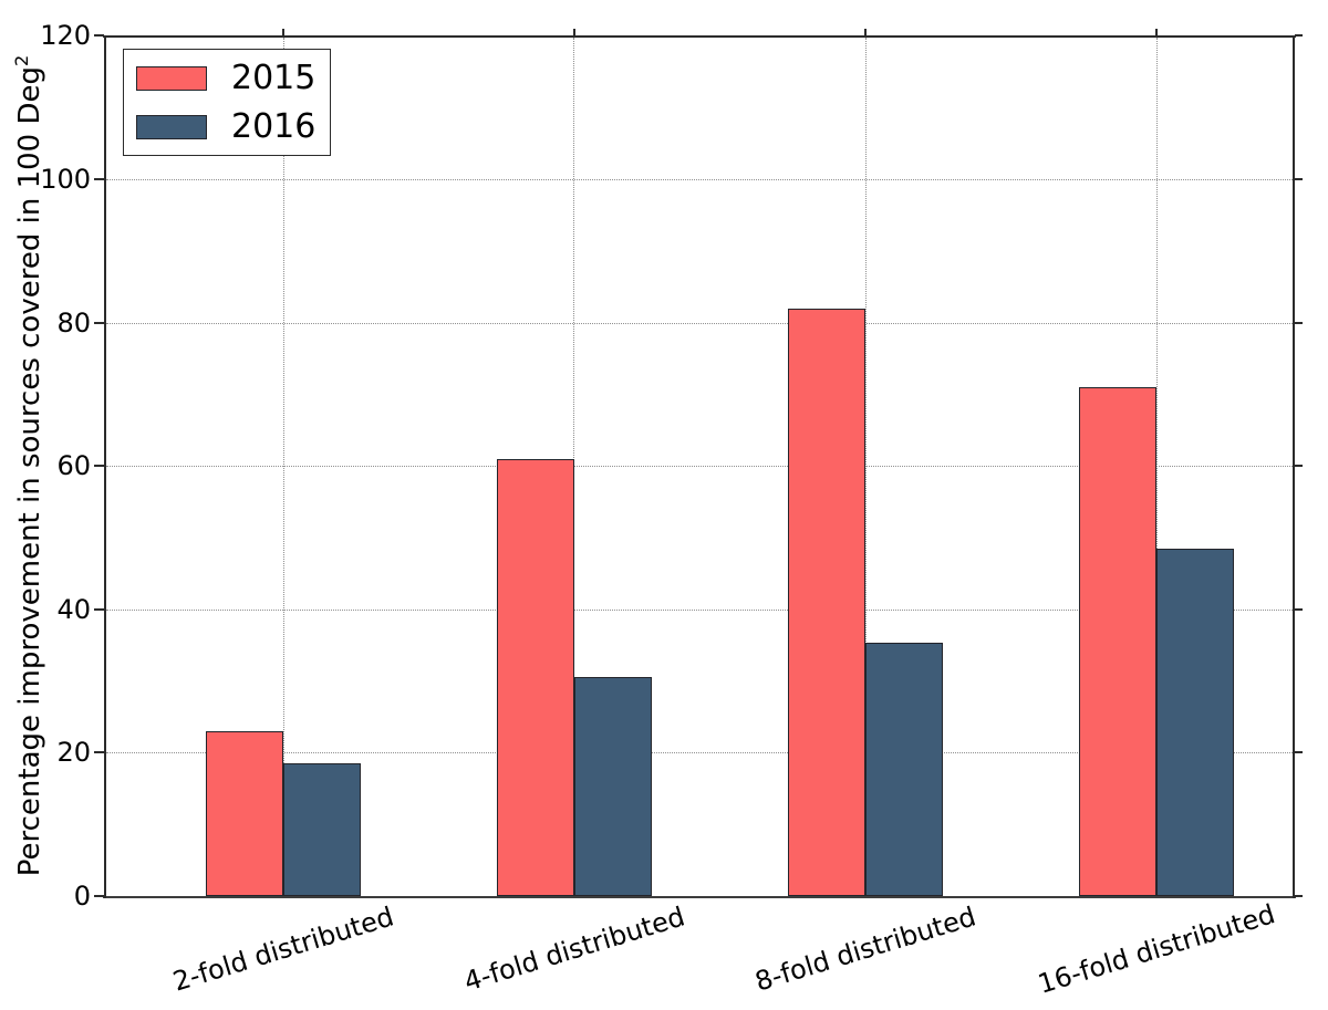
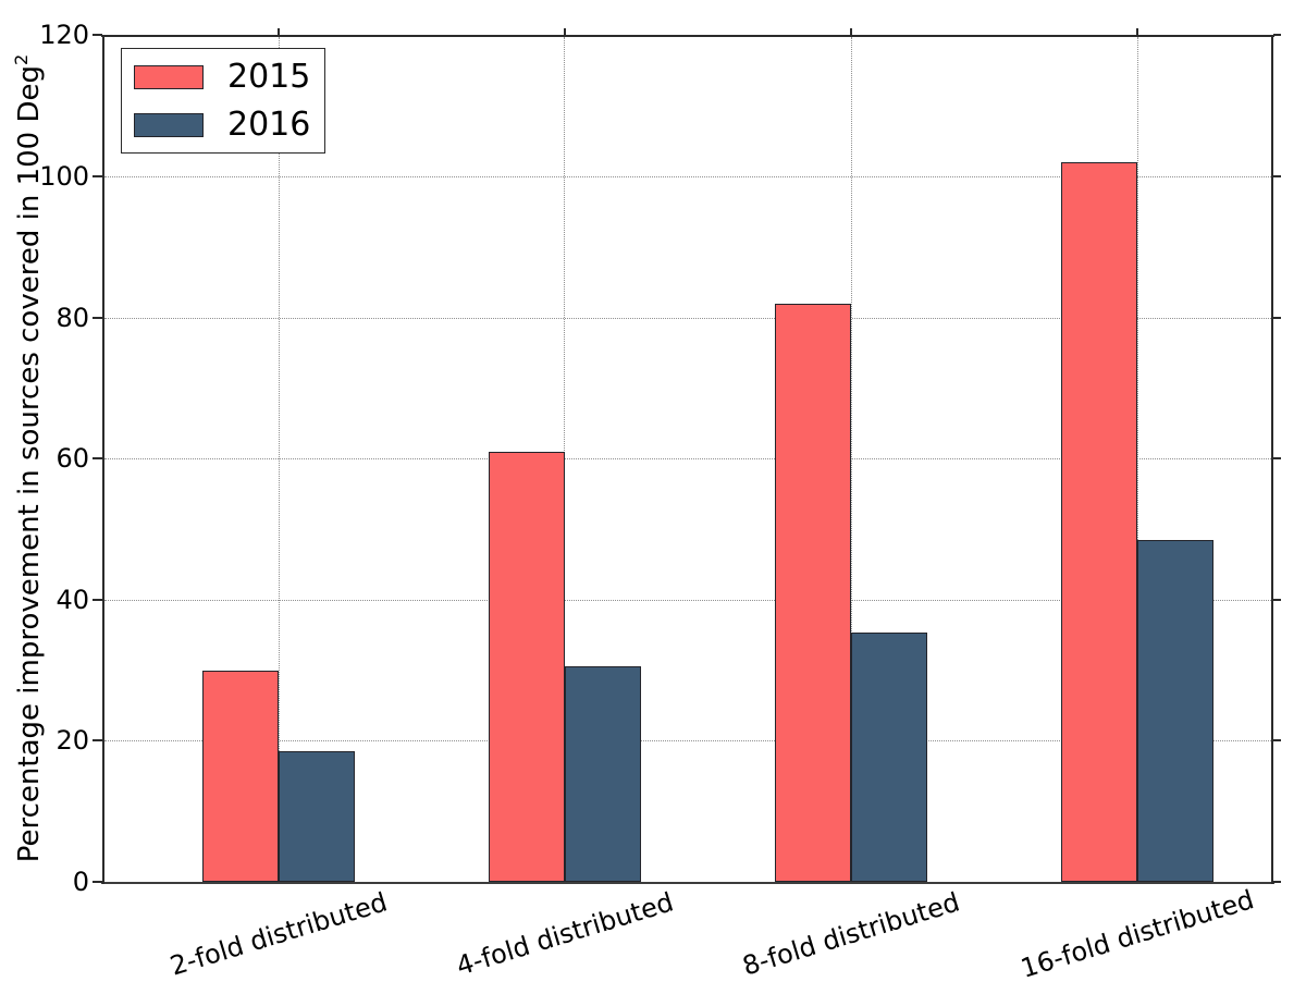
2015/2-fold distributed: 23 -> 30
2015/16-fold distributed: 71 -> 102
